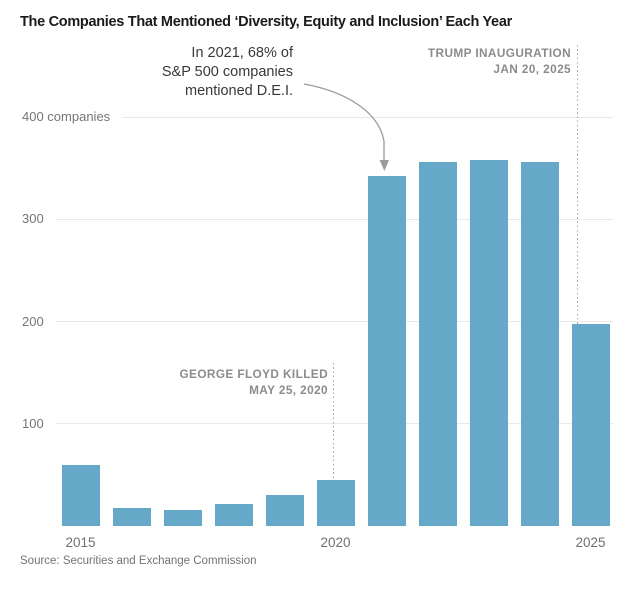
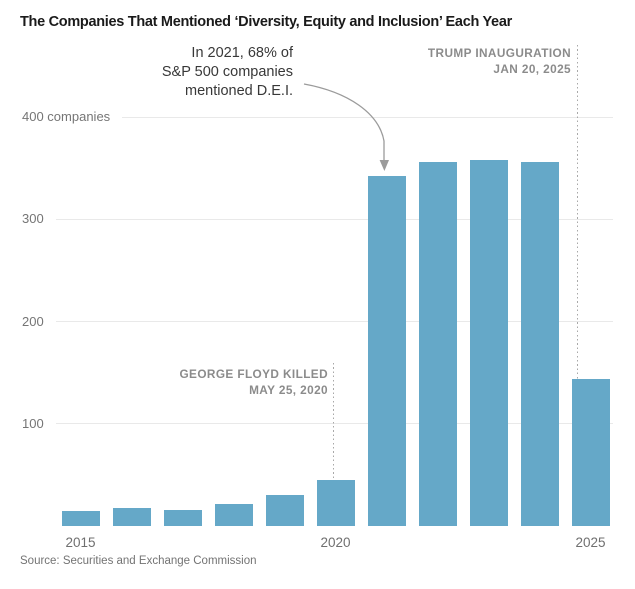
2015: 60 -> 15
2025: 198 -> 144
